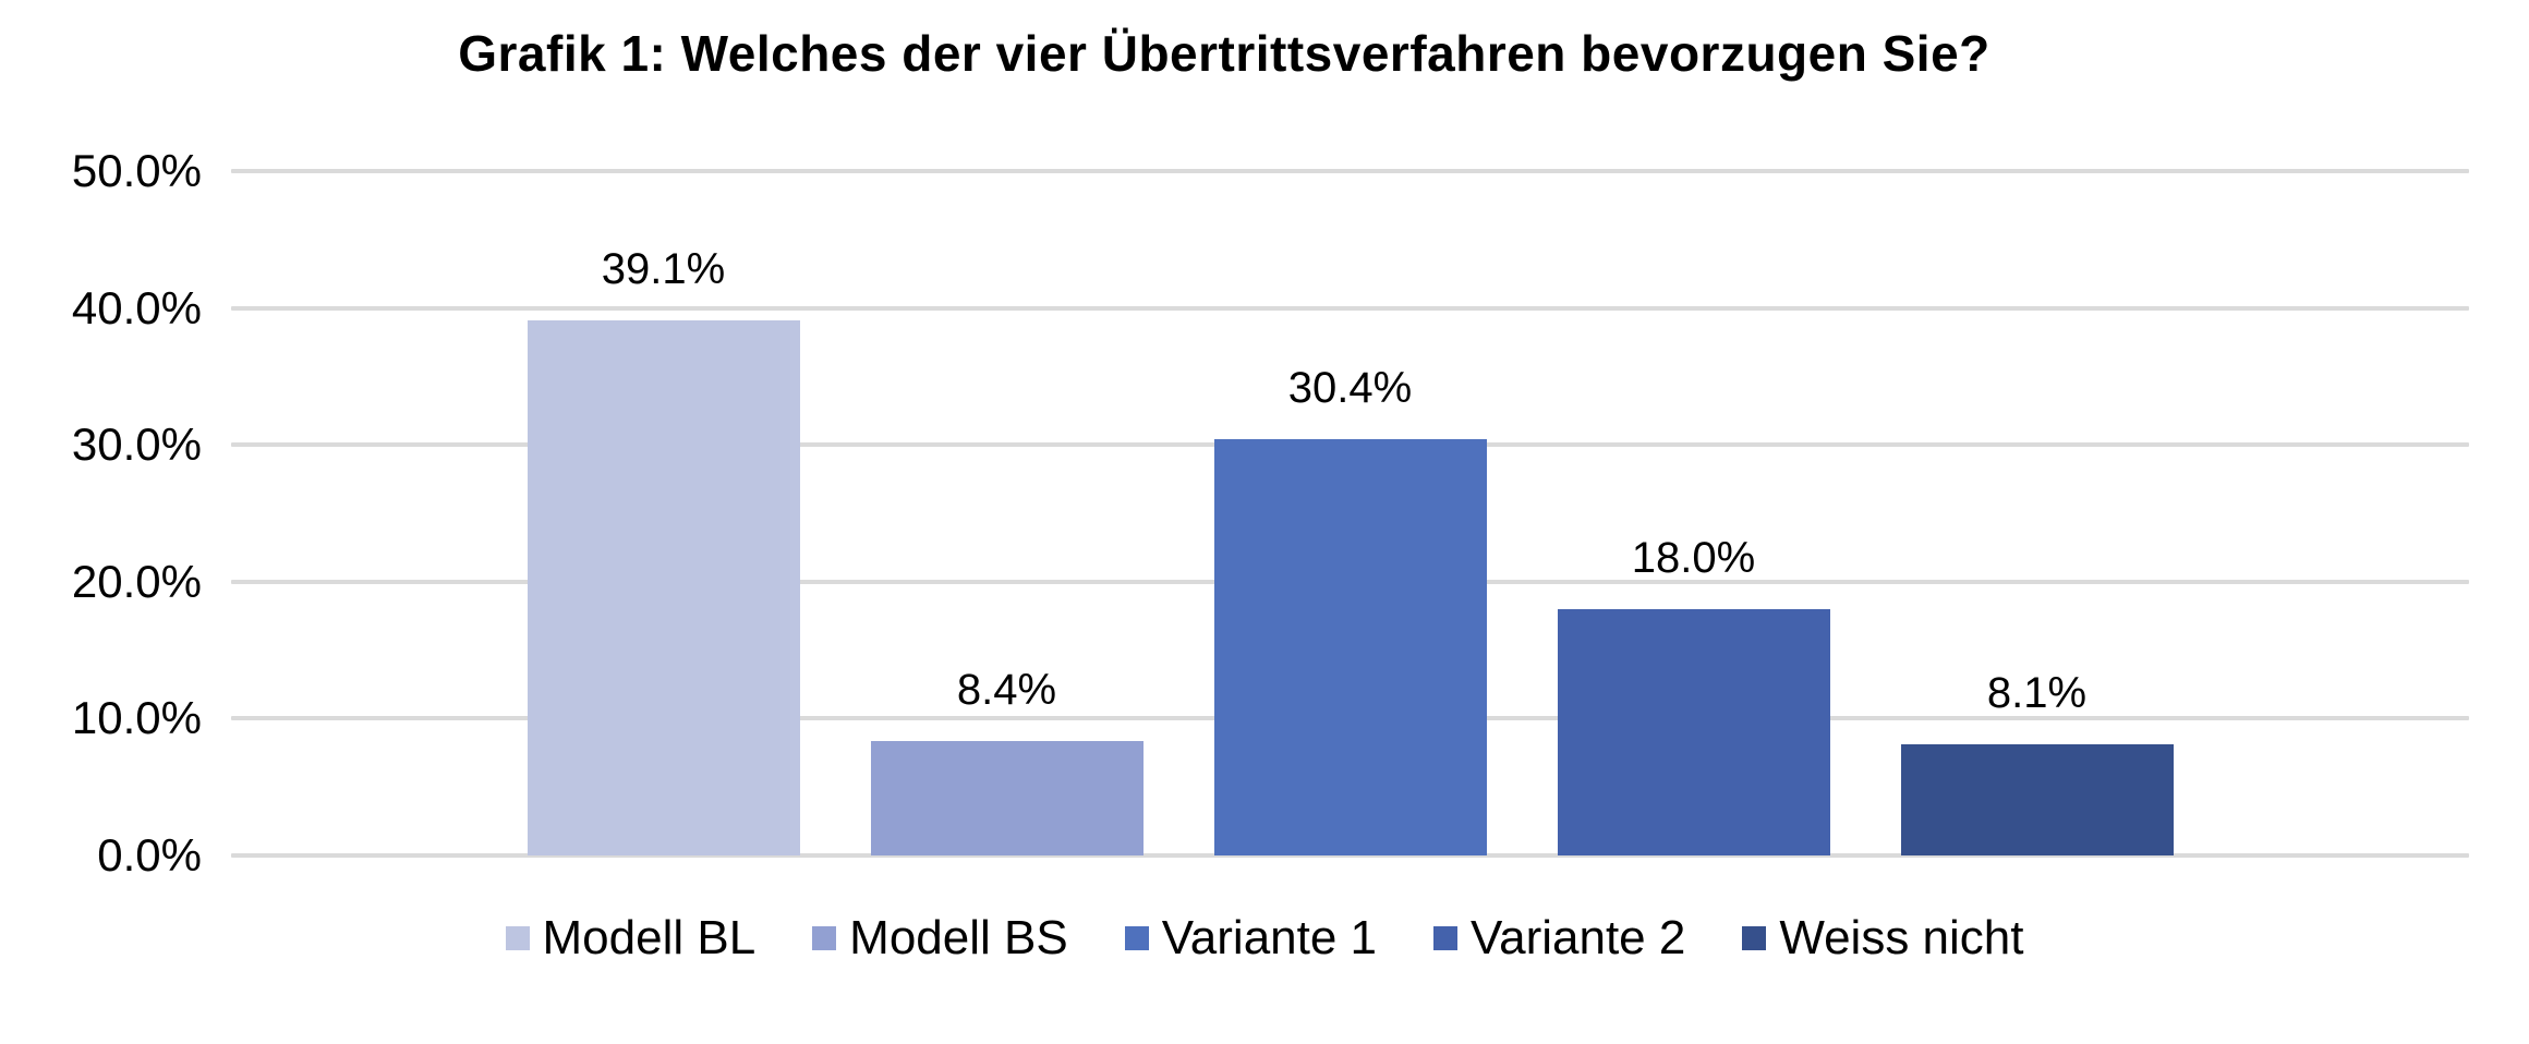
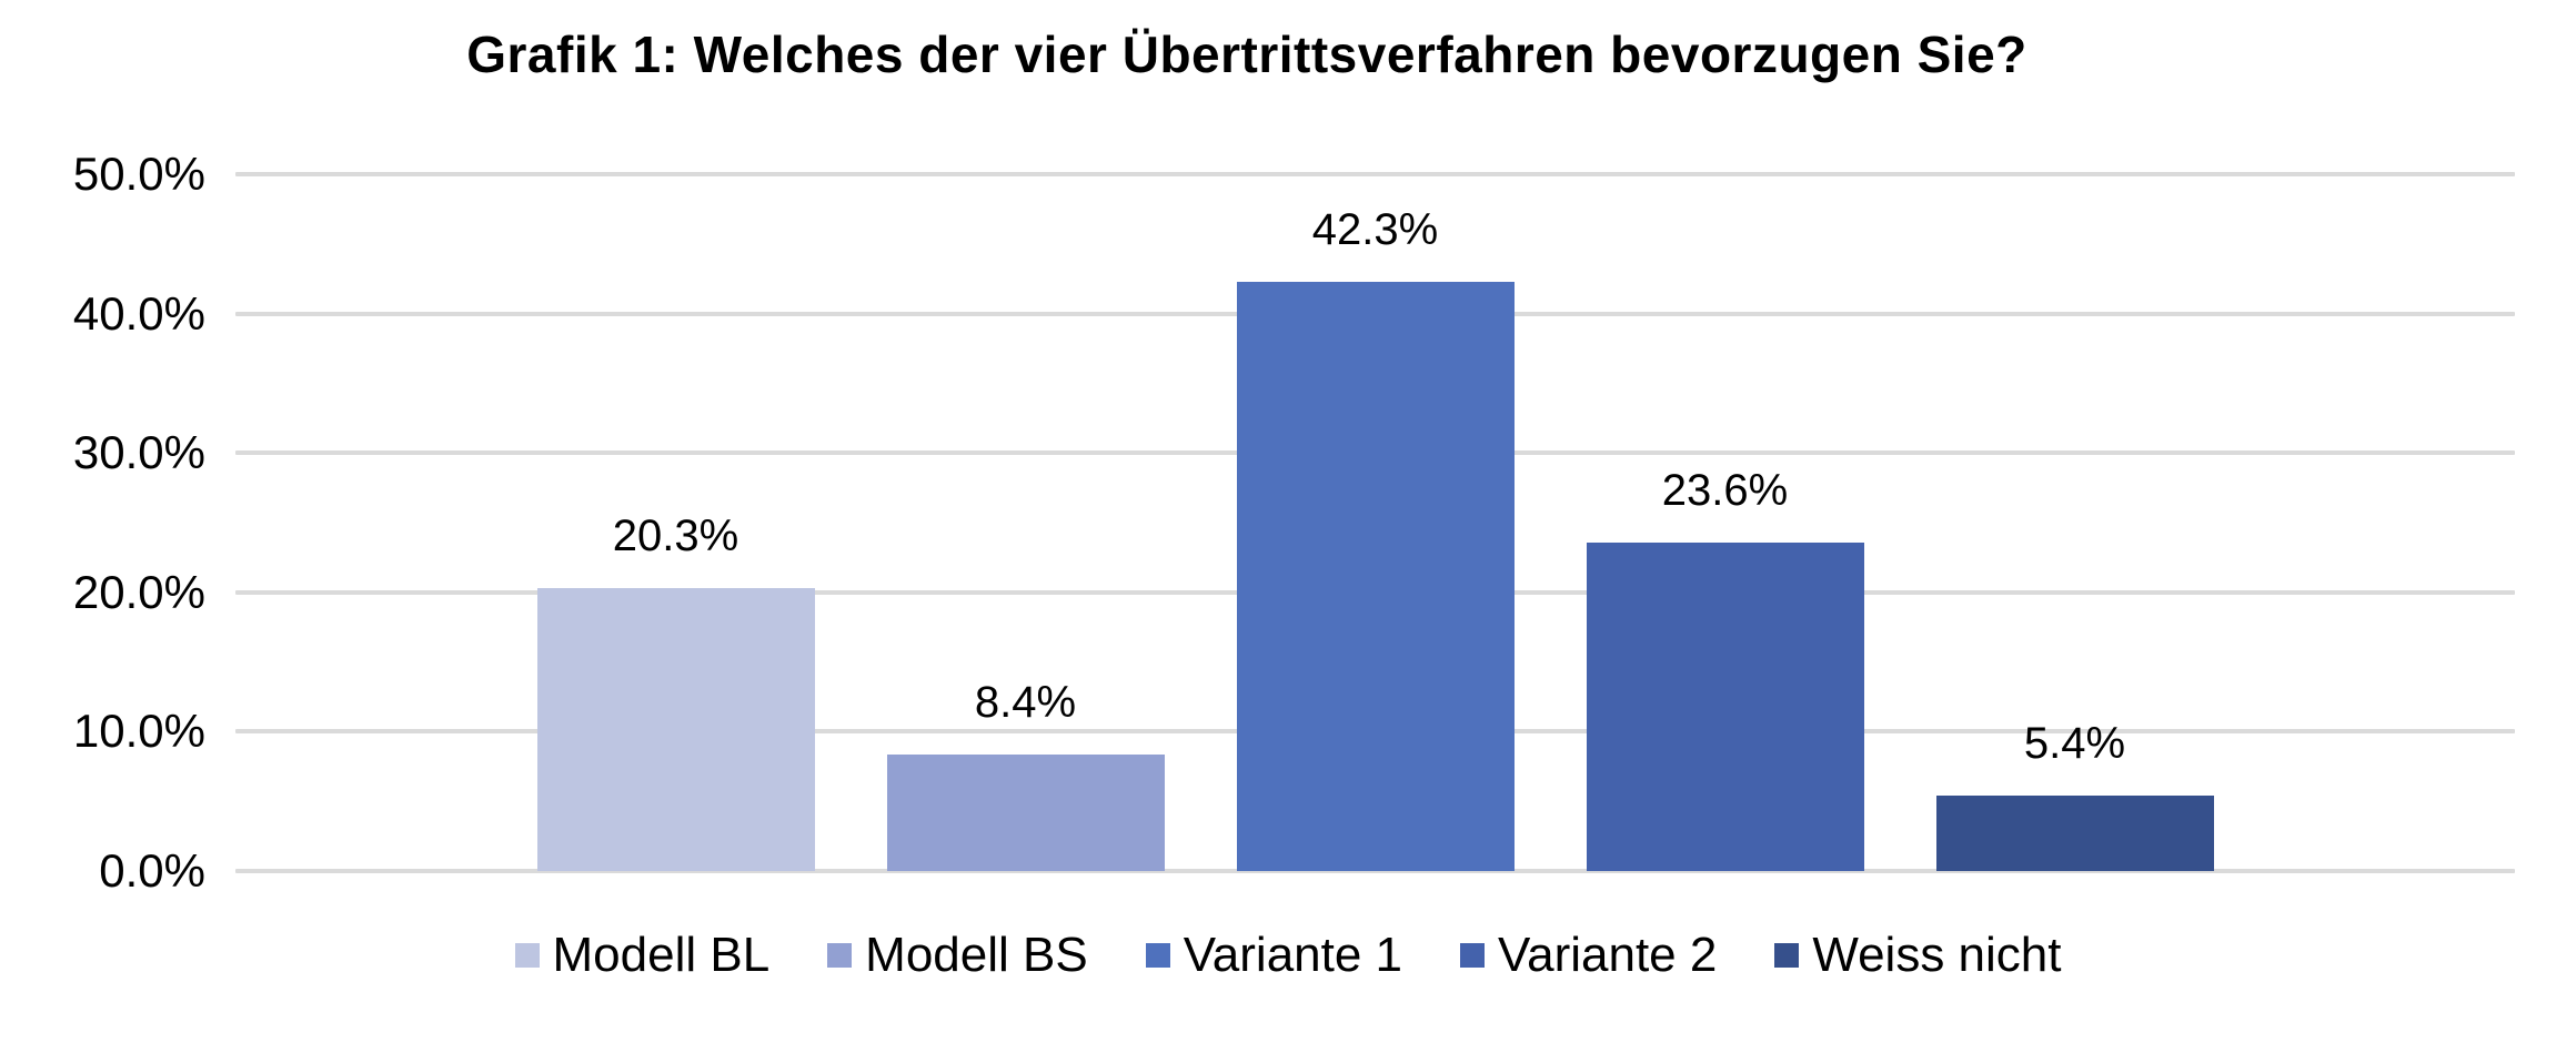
Modell BL: 39.1% -> 20.3%
Variante 1: 30.4% -> 42.3%
Variante 2: 18.0% -> 23.6%
Weiss nicht: 8.1% -> 5.4%
